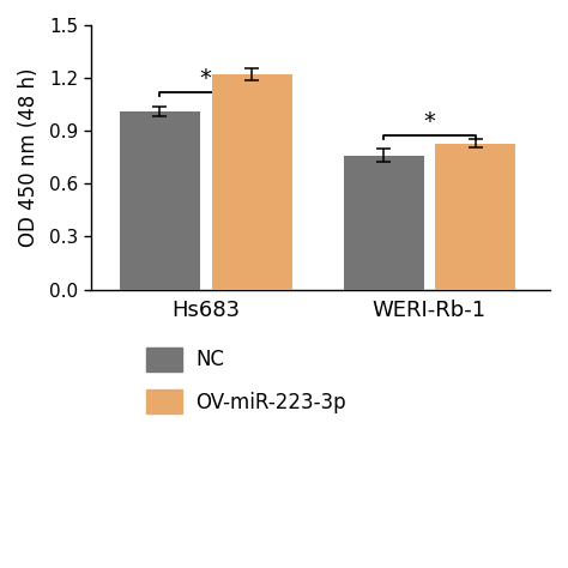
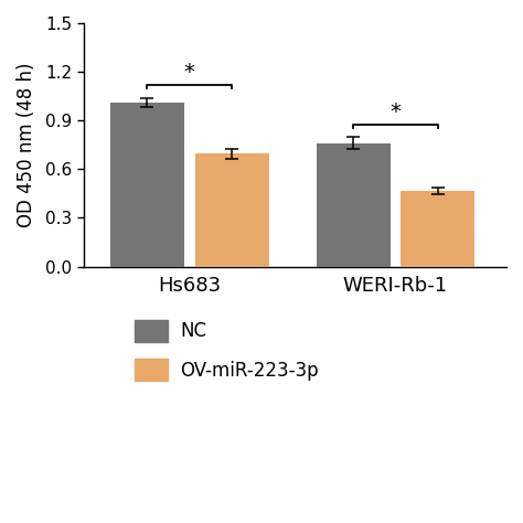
OV-miR-223-3p/Hs683: 1.22 -> 0.69
OV-miR-223-3p/WERI-Rb-1: 0.83 -> 0.47
